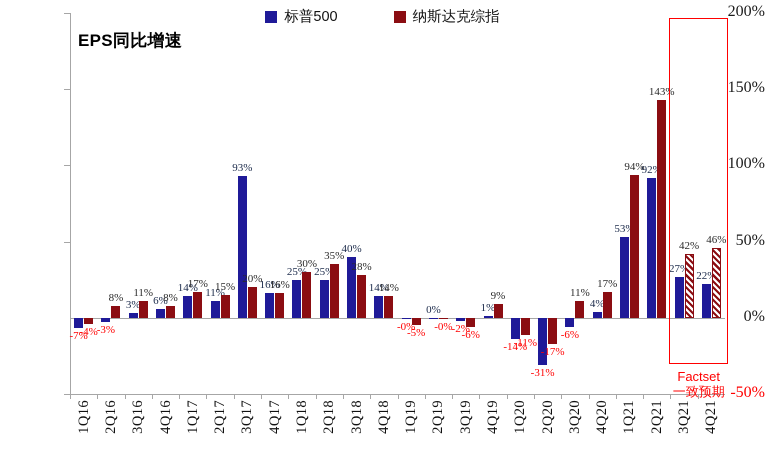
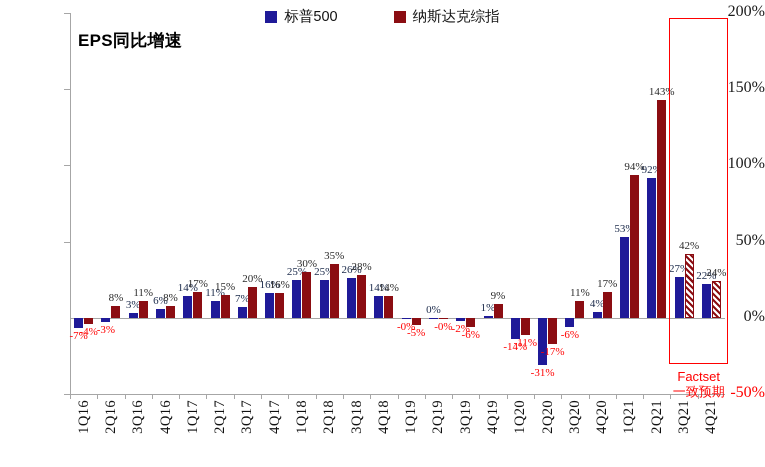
标普500/3Q17: 93% -> 7%
标普500/3Q18: 40% -> 26%
纳斯达克综指/4Q21: 46% -> 24%
